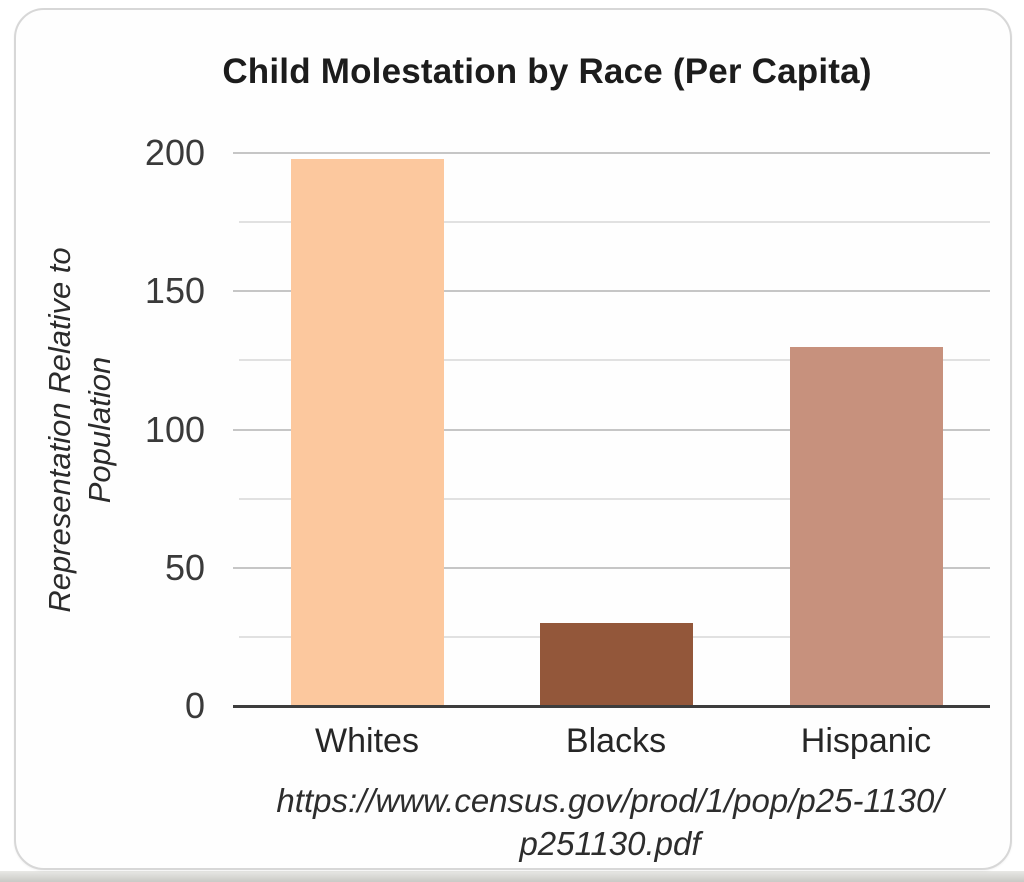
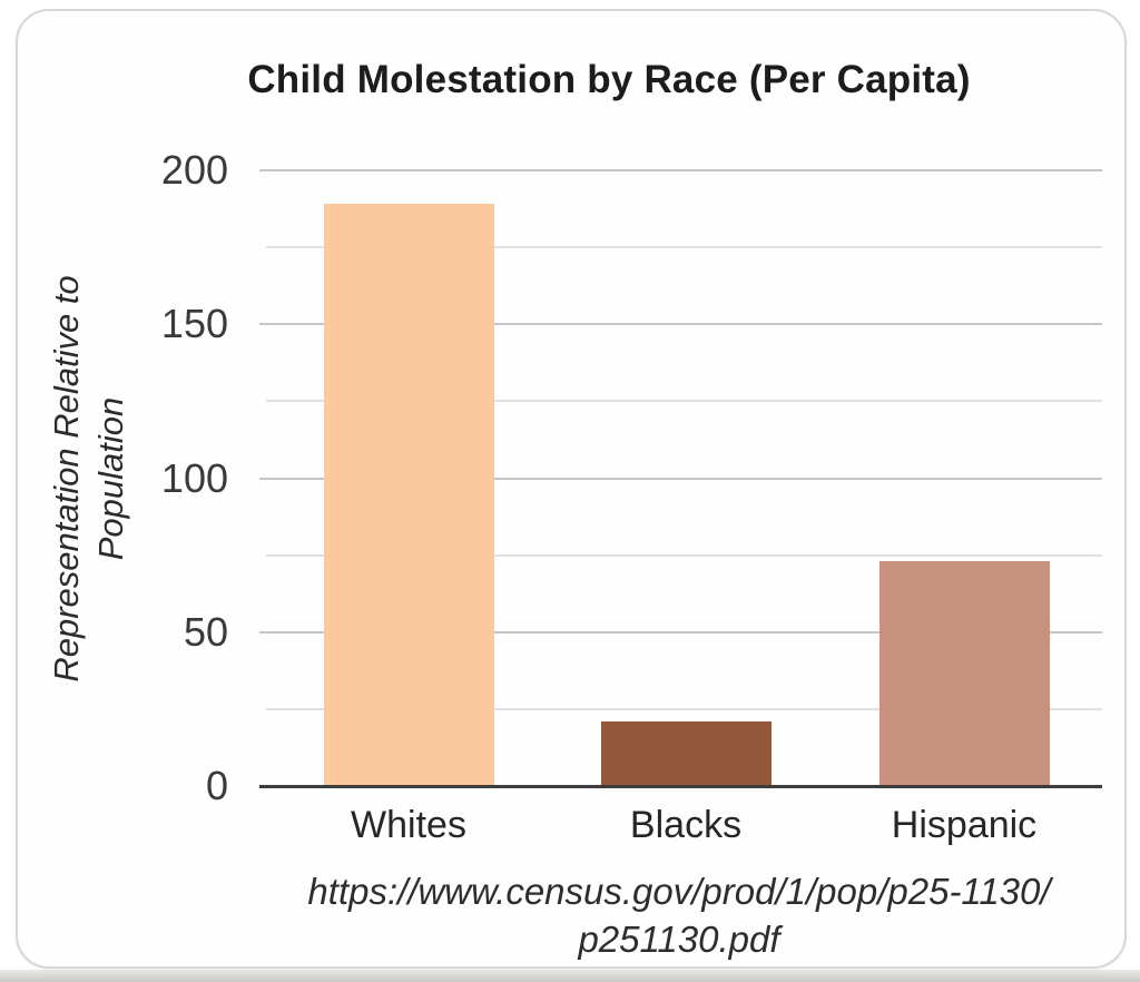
Whites: 198 -> 189
Blacks: 30 -> 21
Hispanic: 130 -> 73
